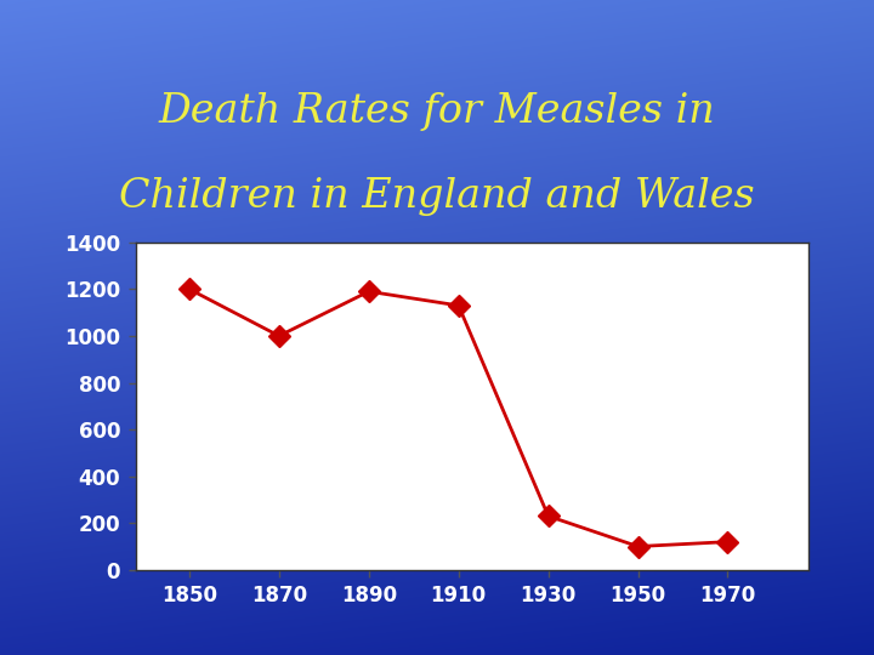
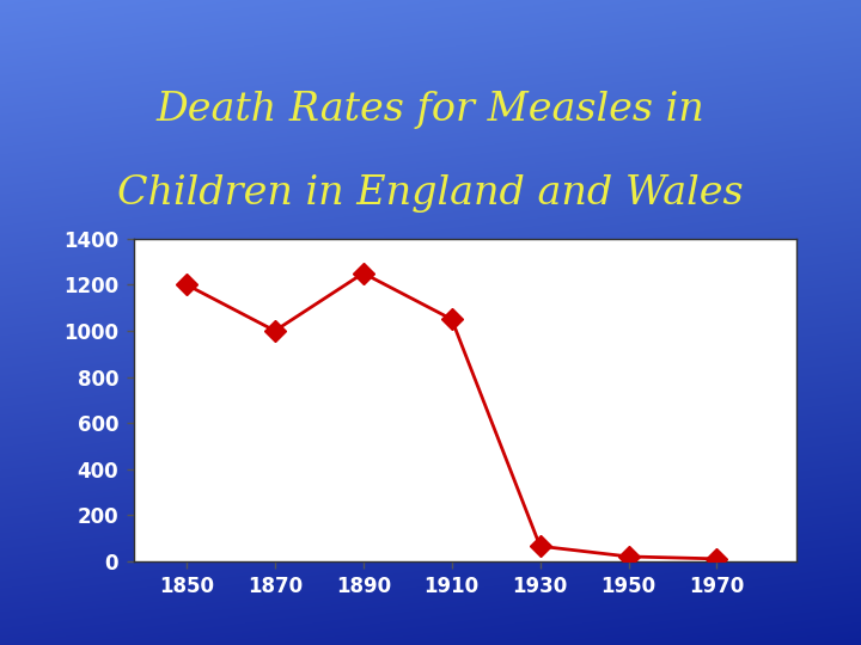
1890: 1190 -> 1250
1910: 1130 -> 1050
1930: 230 -> 60
1950: 100 -> 20
1970: 120 -> 10
